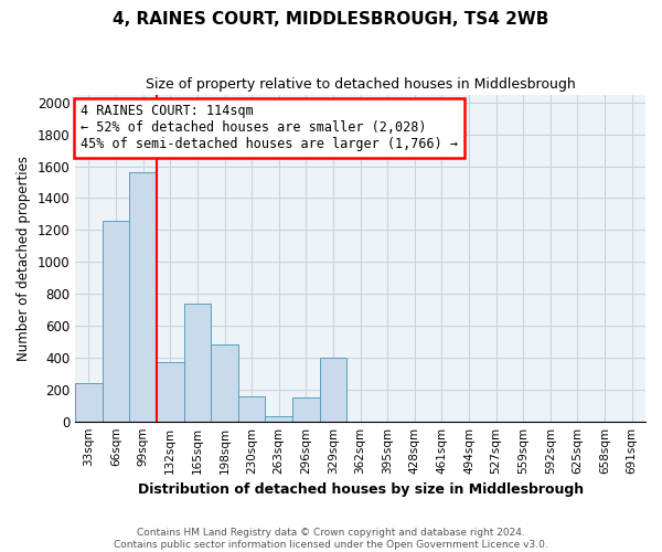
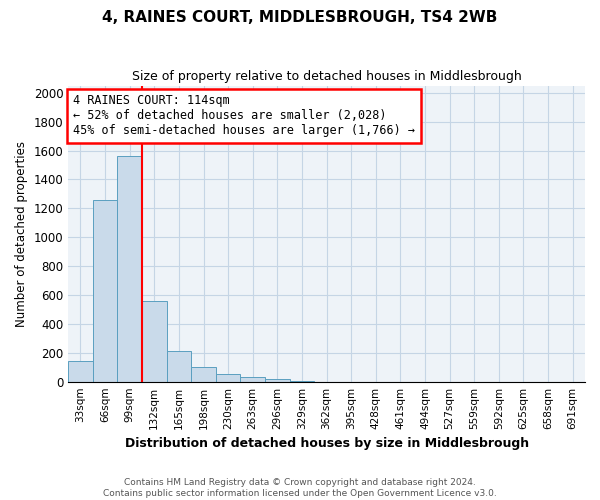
33sqm: 240 -> 140
132sqm: 370 -> 560
165sqm: 740 -> 220
198sqm: 480 -> 100
230sqm: 160 -> 50
296sqm: 150 -> 20
329sqm: 400 -> 0
